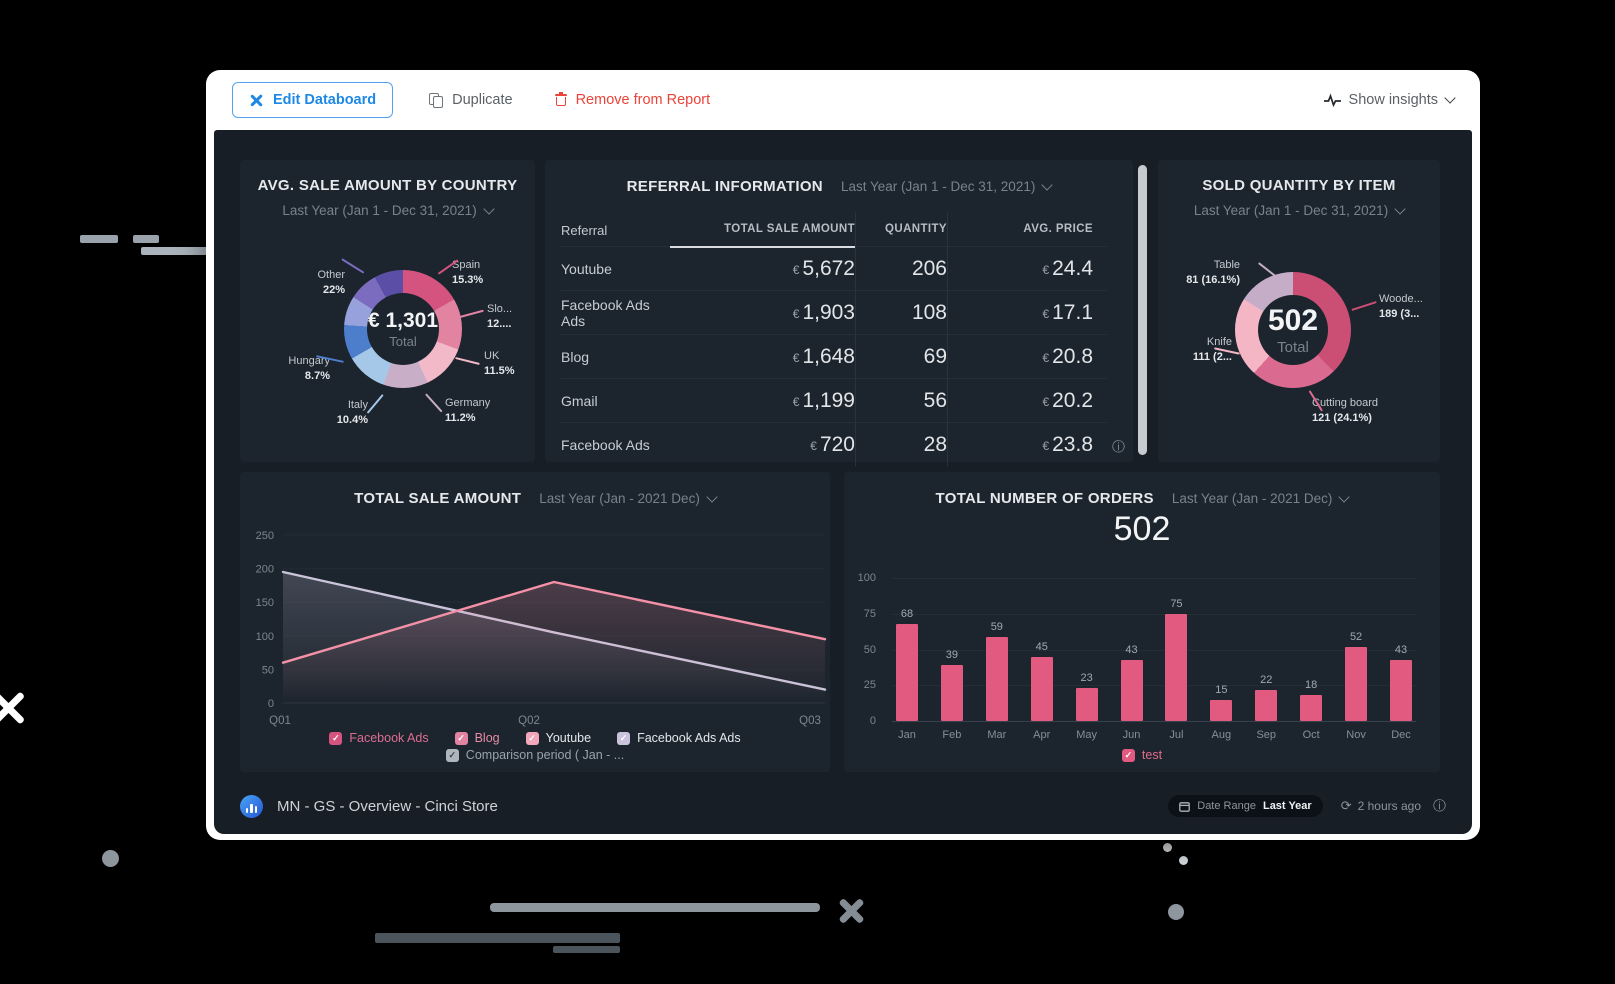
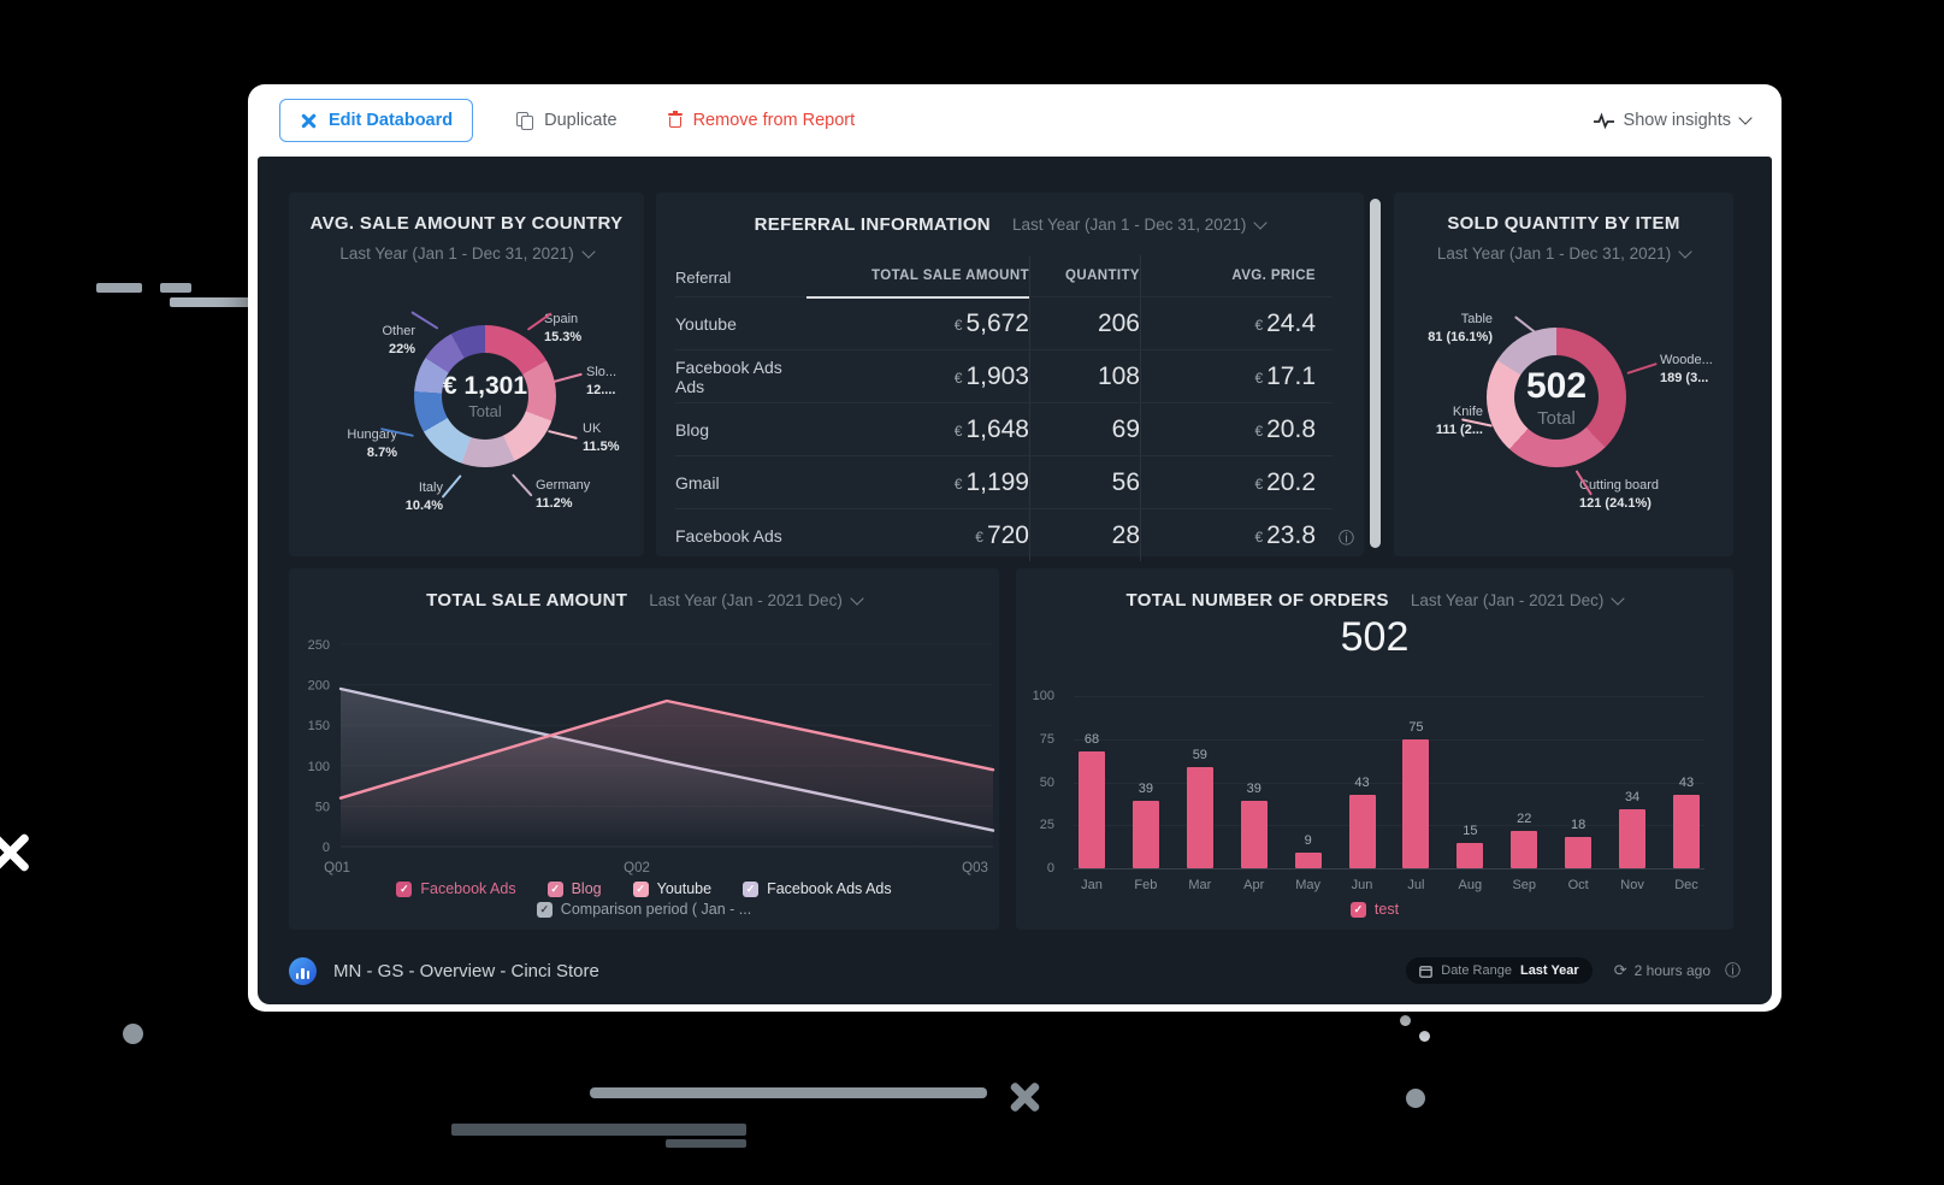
TOTAL NUMBER OF ORDERS/Apr: 45 -> 39
TOTAL NUMBER OF ORDERS/May: 23 -> 9
TOTAL NUMBER OF ORDERS/Nov: 52 -> 34
